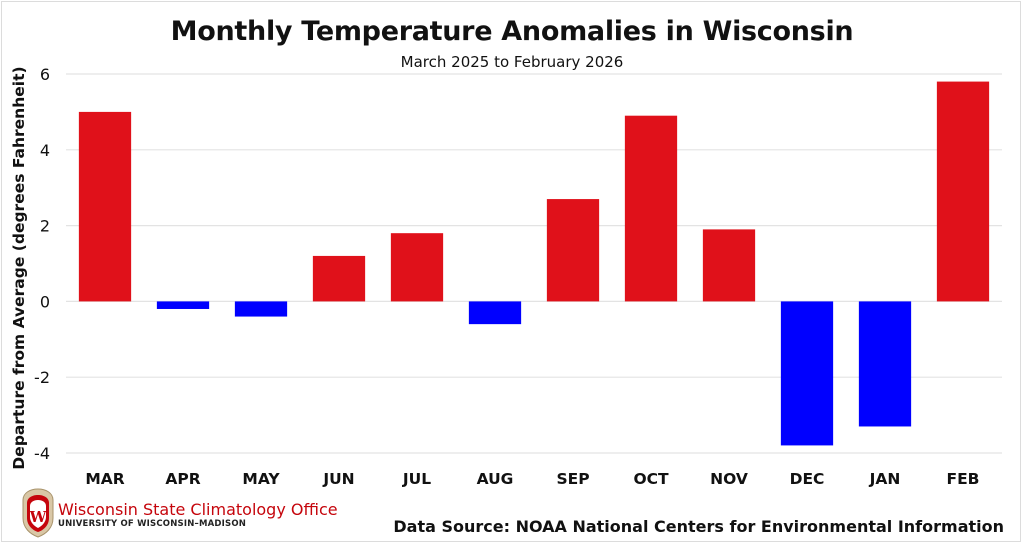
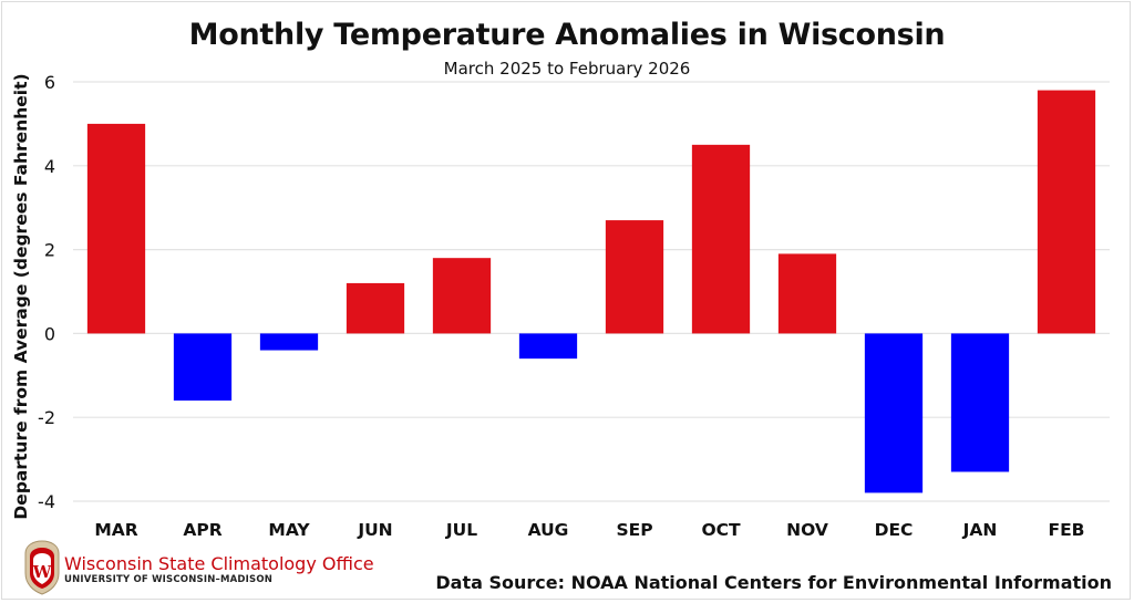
APR: -0.2 -> -1.6
OCT: 4.9 -> 4.5
